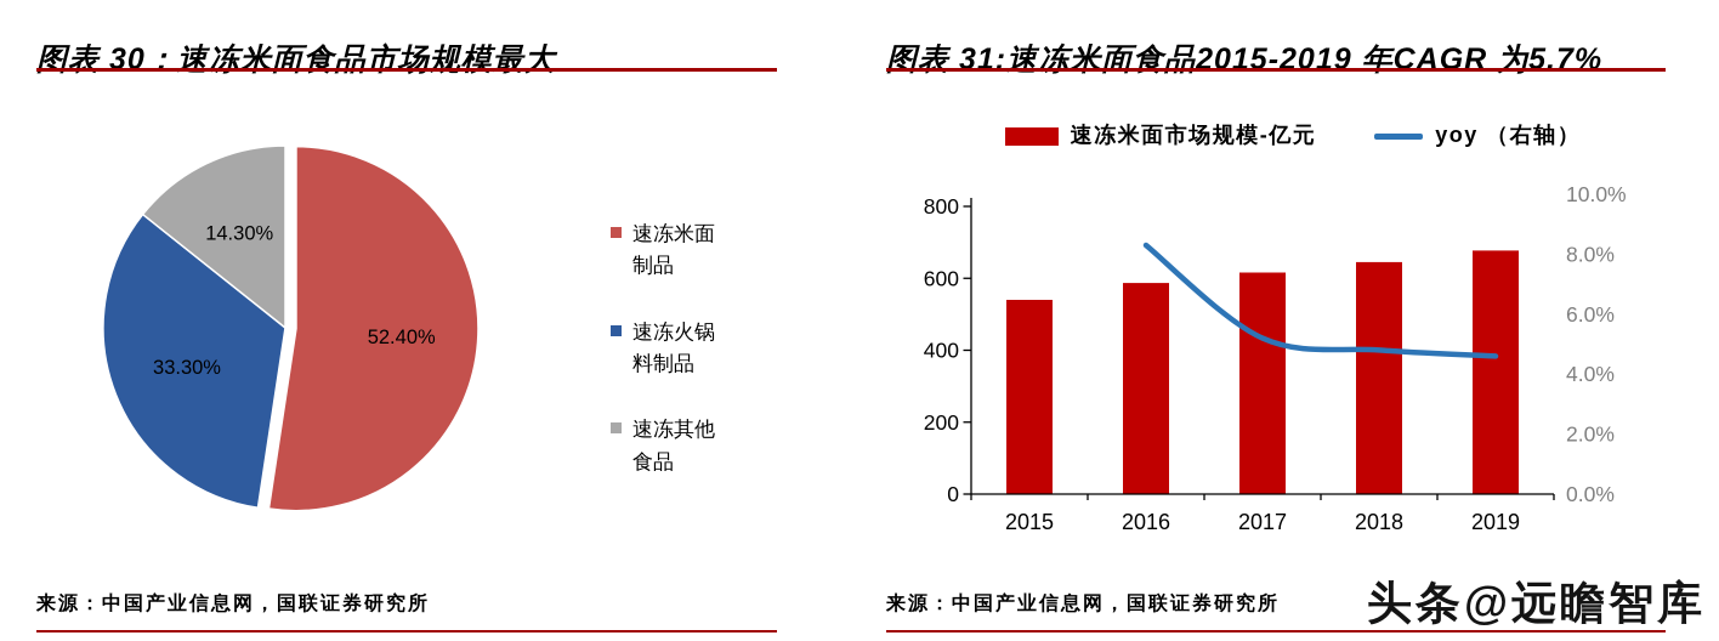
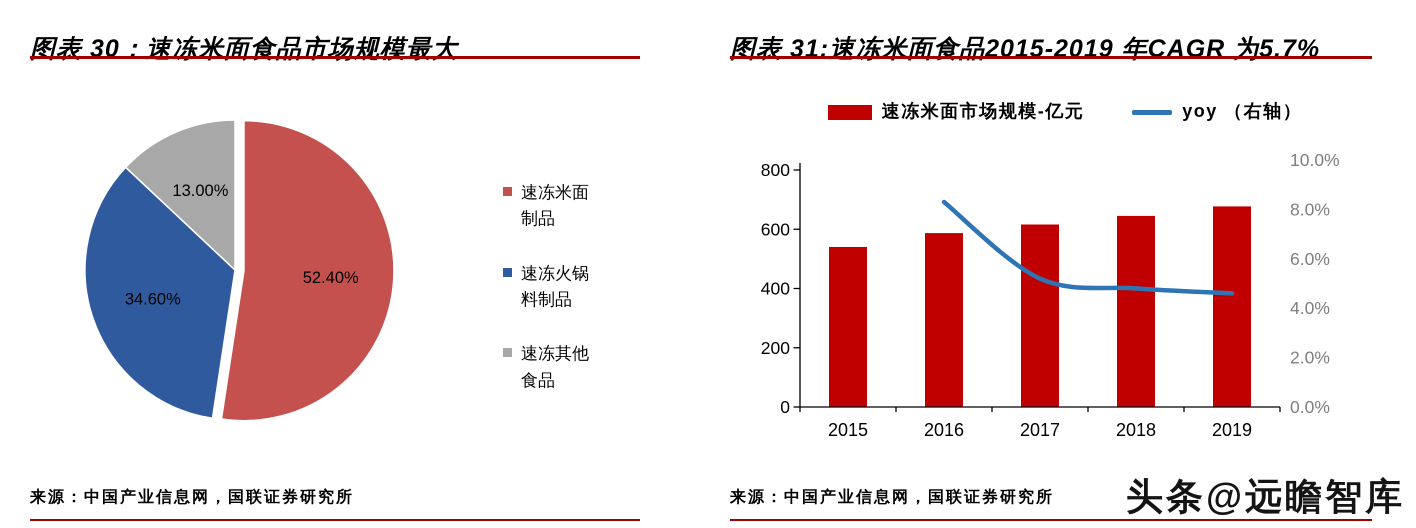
图表 30：速冻米面食品市场规模最大/速冻火锅料制品: 33.30% -> 34.60%
图表 30：速冻米面食品市场规模最大/速冻其他食品: 14.30% -> 13.00%
